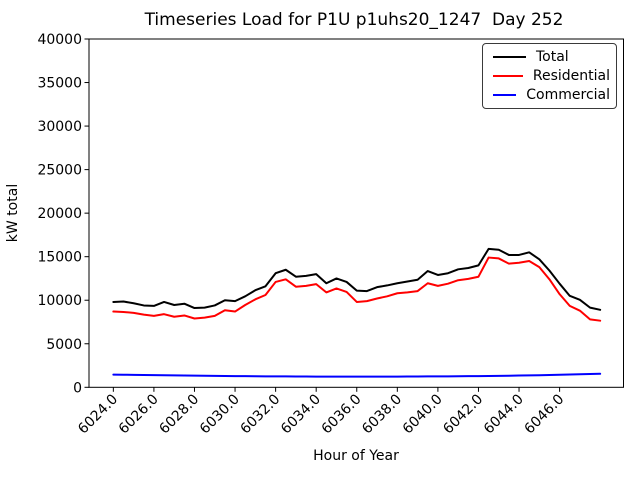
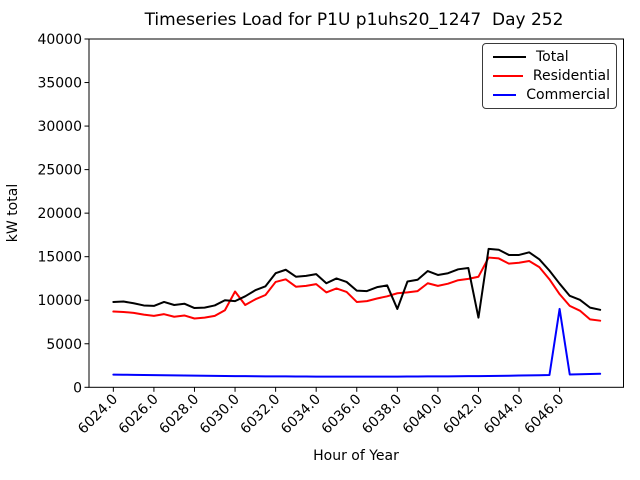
Residential/6030.0: 9000 -> 11000
Total/6038.0: 12000 -> 9000
Total/6042.0: 14000 -> 8000
Commercial/6046.0: 1000 -> 9000
